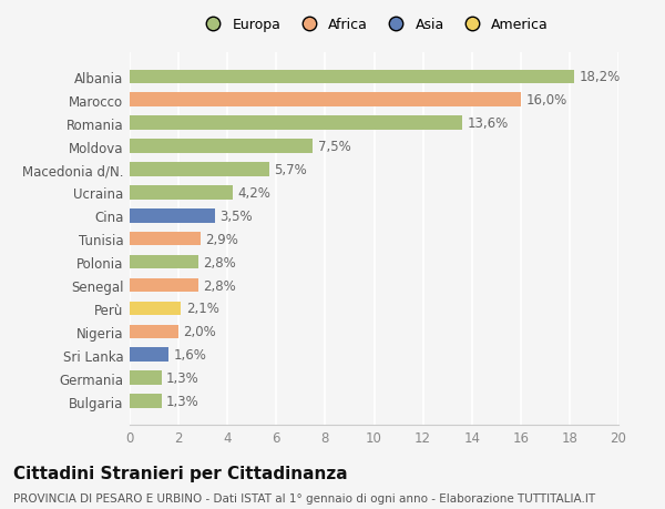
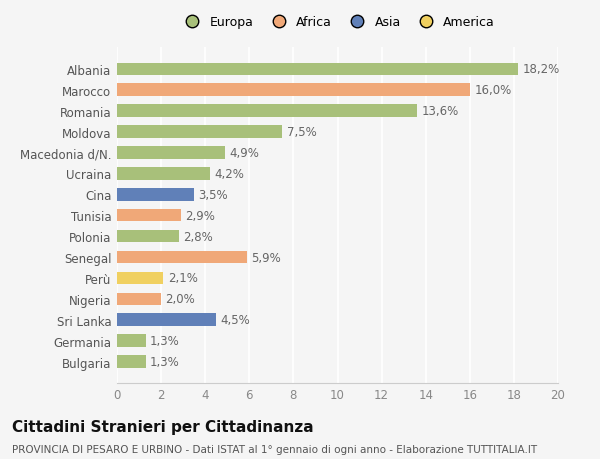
Macedonia d/N.: 5,7% -> 4,9%
Senegal: 2,8% -> 5,9%
Sri Lanka: 1,6% -> 4,5%
